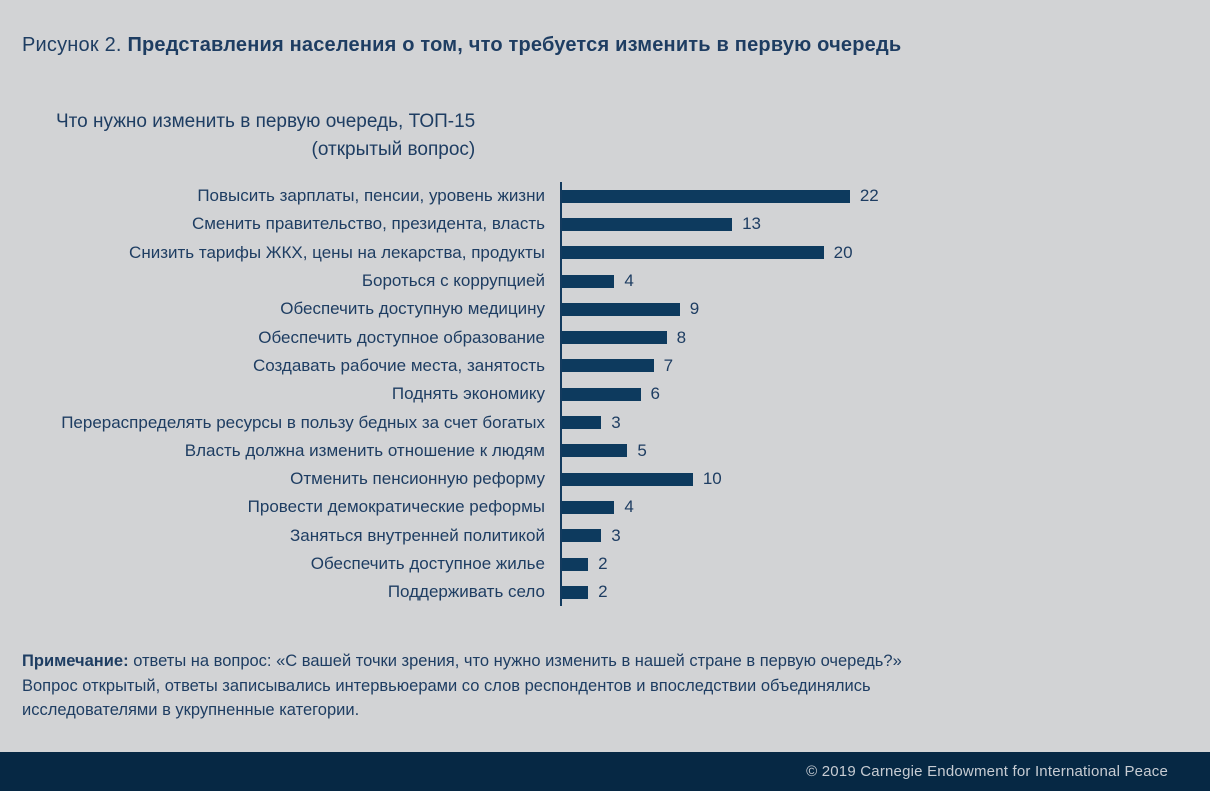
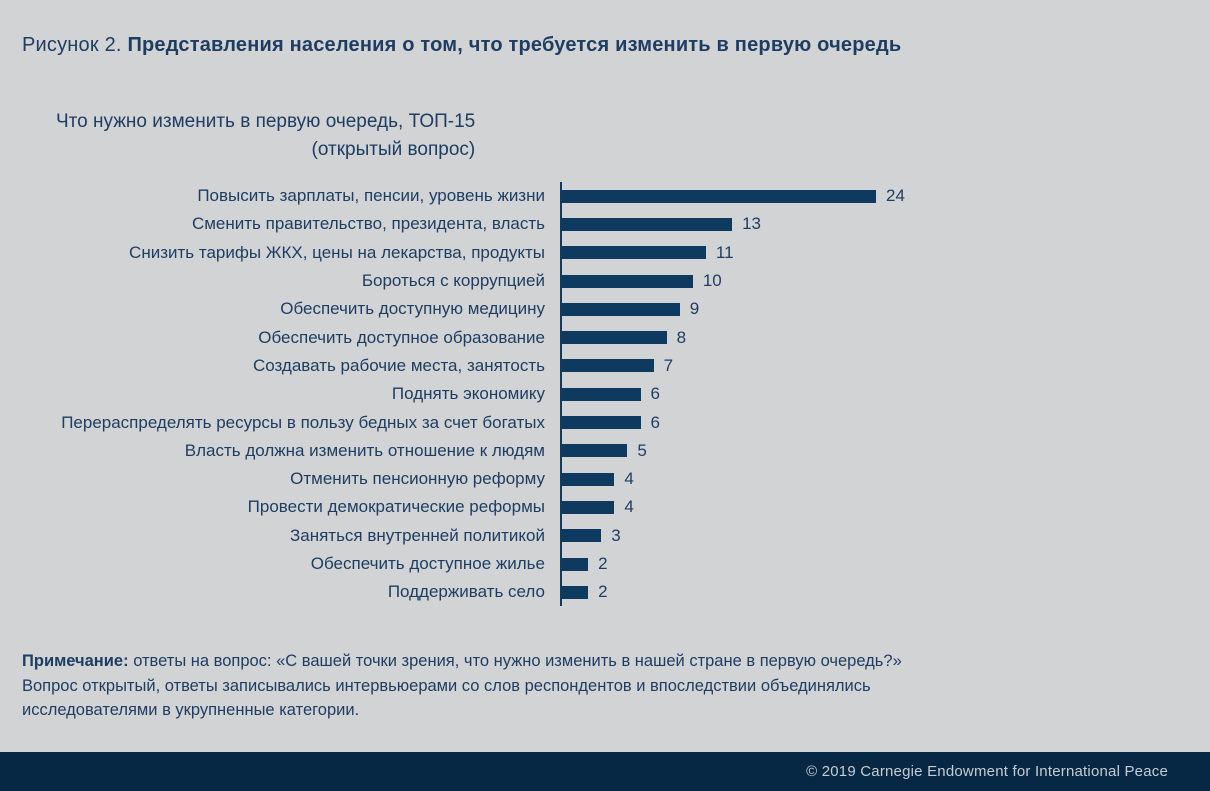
Повысить зарплаты, пенсии, уровень жизни: 22 -> 24
Снизить тарифы ЖКХ, цены на лекарства, продукты: 20 -> 11
Бороться с коррупцией: 4 -> 10
Перераспределять ресурсы в пользу бедных за счет богатых: 3 -> 6
Отменить пенсионную реформу: 10 -> 4
